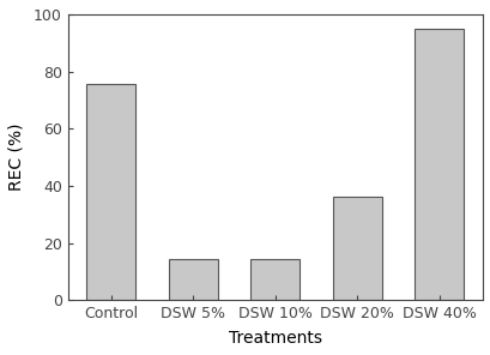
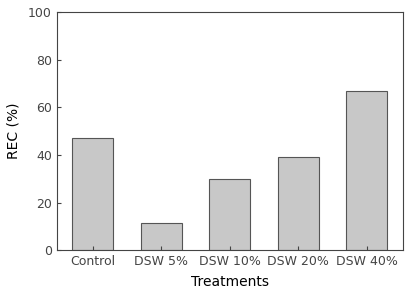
Control: 75.5 -> 47.0
DSW 5%: 14.5 -> 11.5
DSW 10%: 14.5 -> 30.0
DSW 20%: 36.0 -> 39.0
DSW 40%: 95.0 -> 67.0
